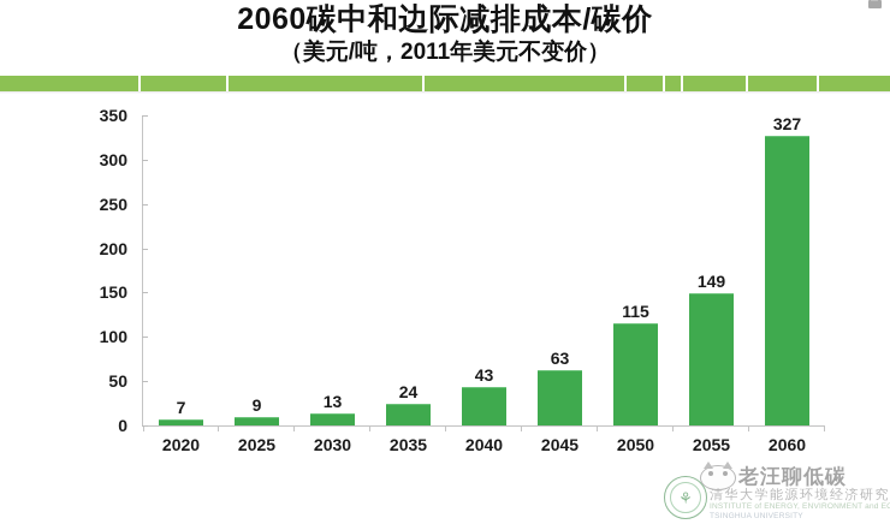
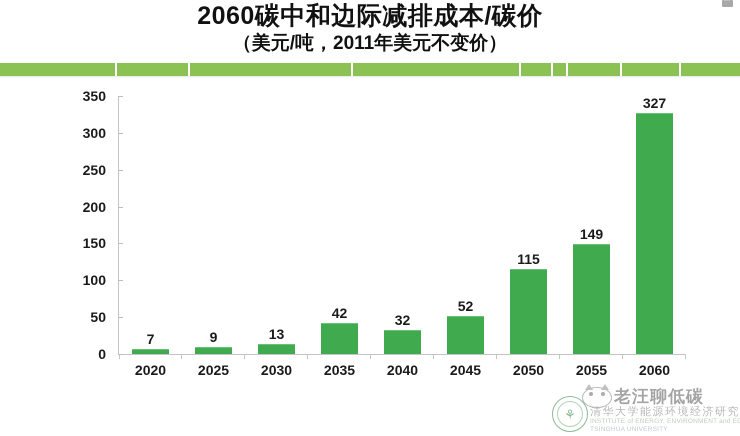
2035: 24 -> 42
2040: 43 -> 32
2045: 63 -> 52
